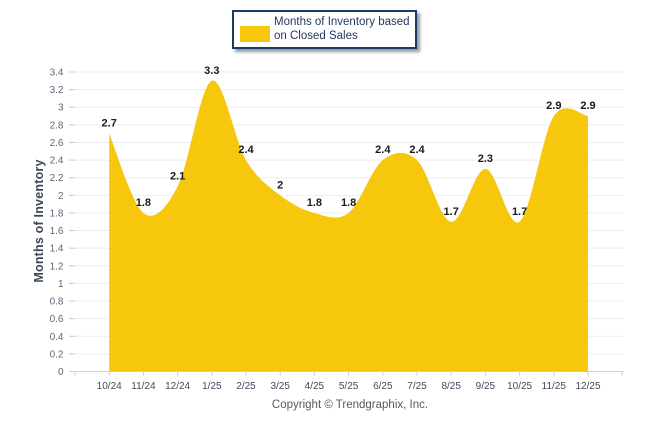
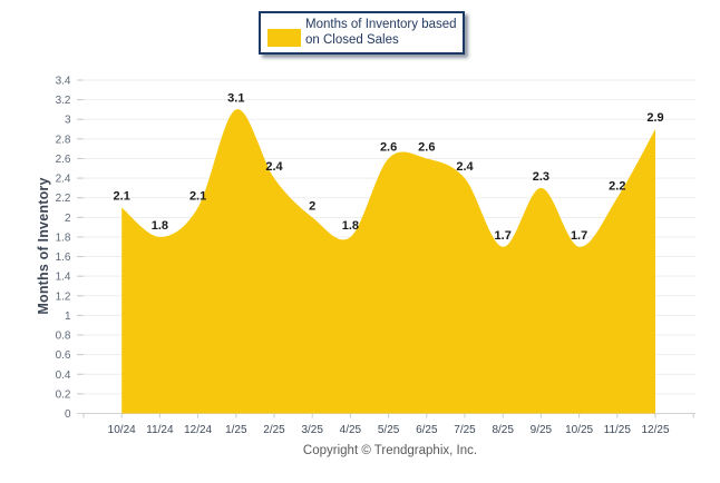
10/24: 2.7 -> 2.1
1/25: 3.3 -> 3.1
5/25: 1.8 -> 2.6
6/25: 2.4 -> 2.6
11/25: 2.9 -> 2.2
